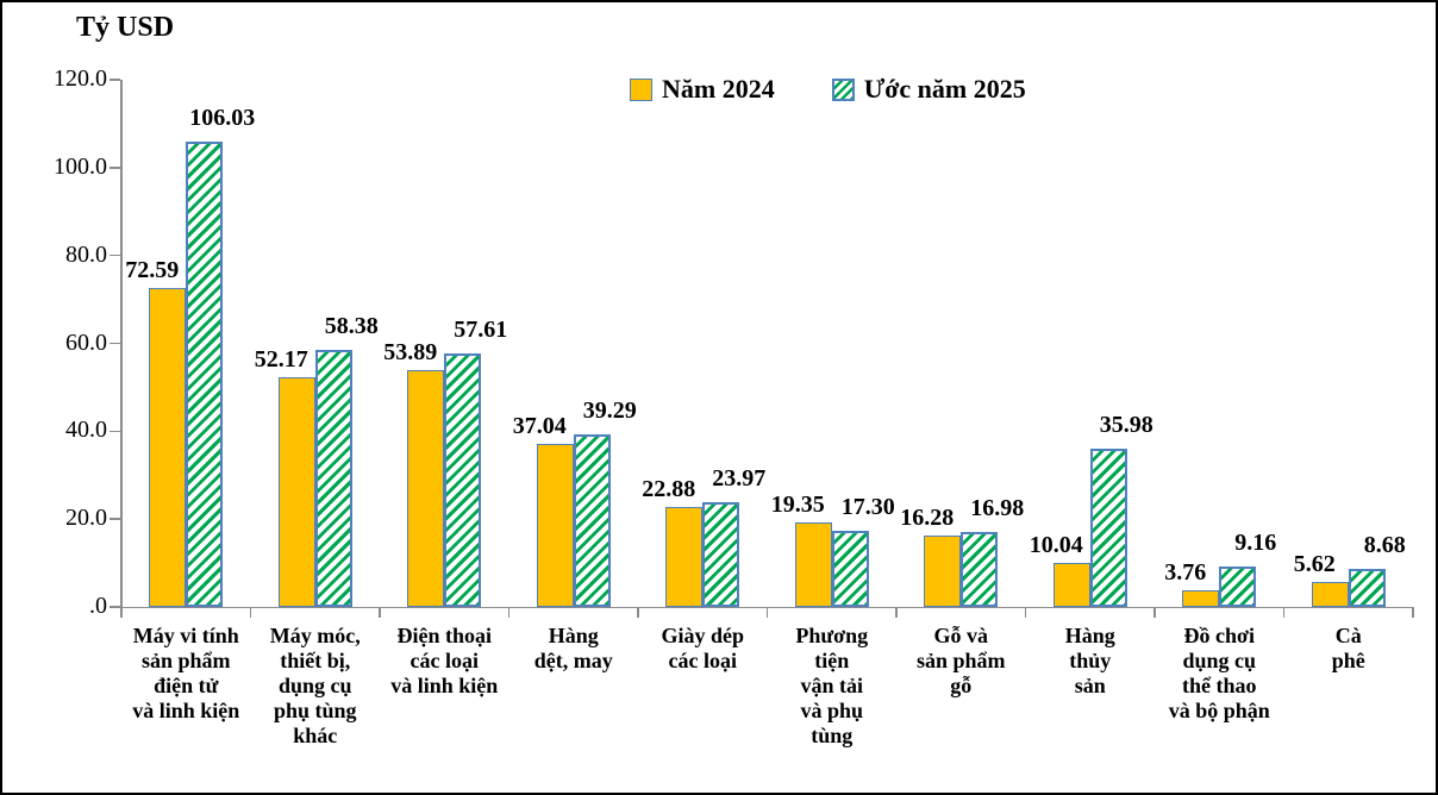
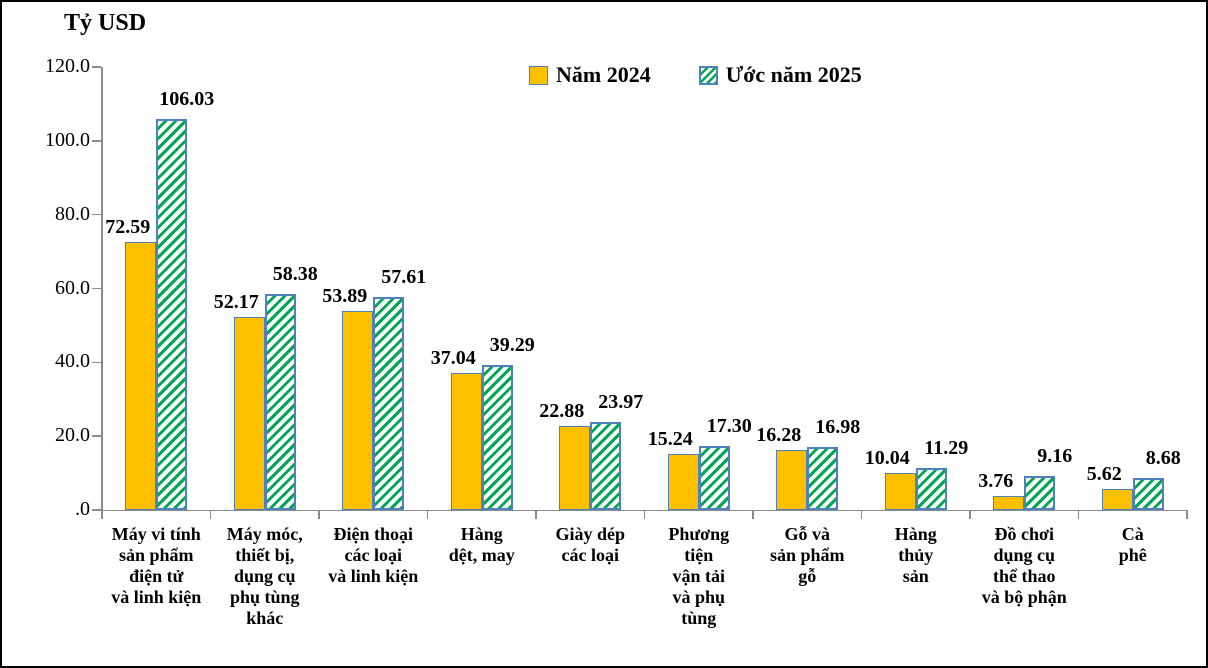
Năm 2024/Phương tiện vận tải và phụ tùng: 19.35 -> 15.24
Ước năm 2025/Hàng thủy sản: 35.98 -> 11.29
